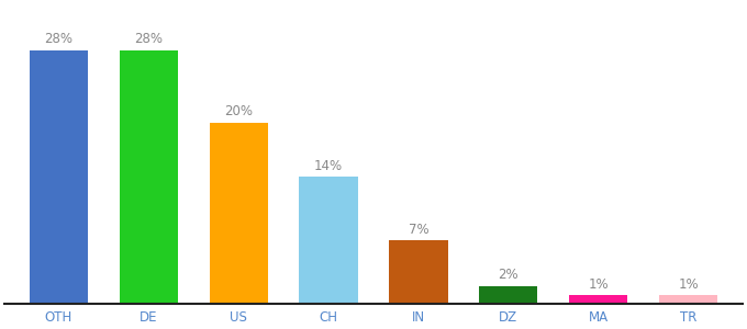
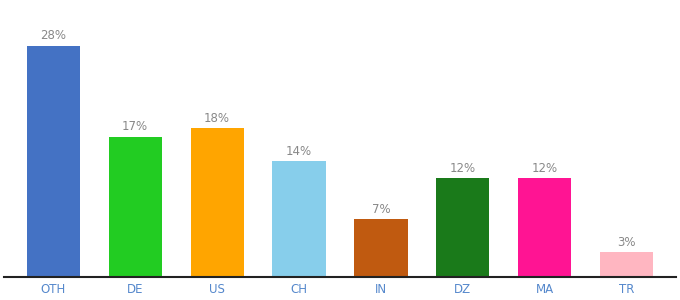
DE: 28% -> 17%
US: 20% -> 18%
DZ: 2% -> 12%
MA: 1% -> 12%
TR: 1% -> 3%
